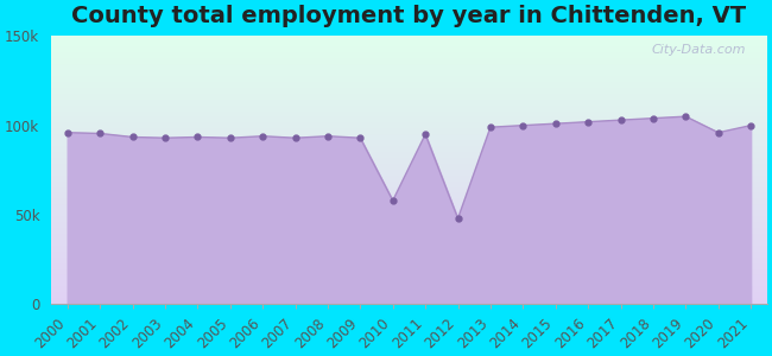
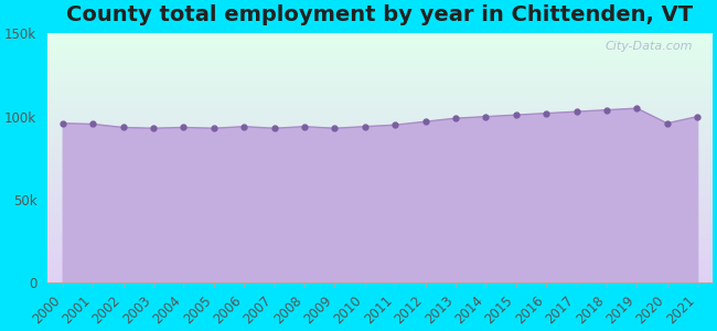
2010: 58k -> 94k
2012: 48k -> 97k
